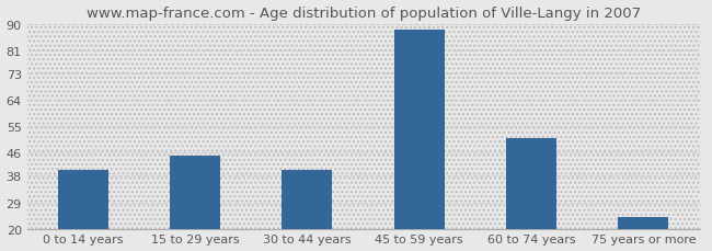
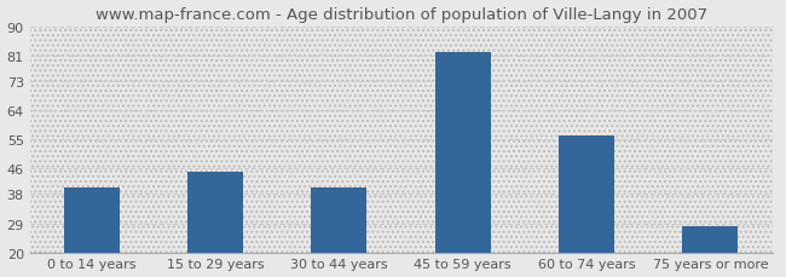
45 to 59 years: 88 -> 82
60 to 74 years: 51 -> 56
75 years or more: 24 -> 28
